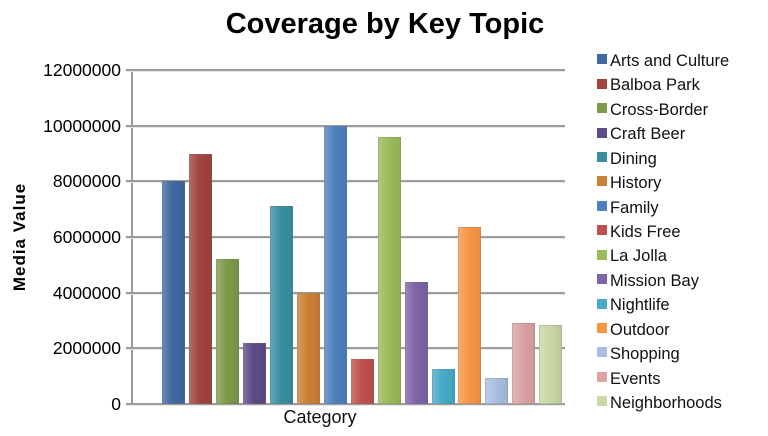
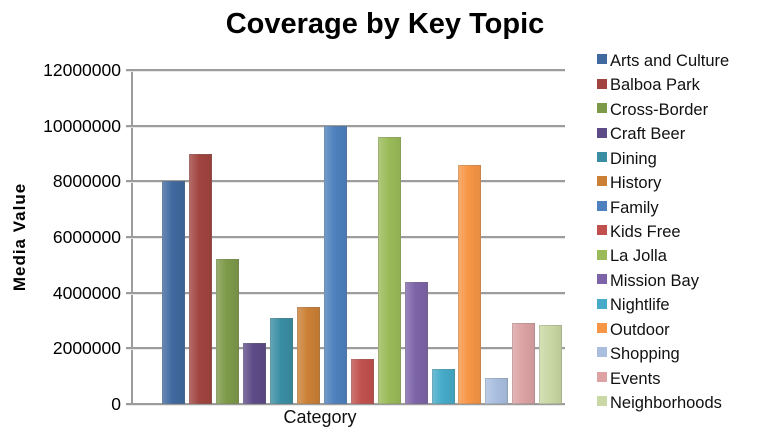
Dining: 7100000 -> 3100000
History: 4000000 -> 3500000
Outdoor: 6400000 -> 8600000
